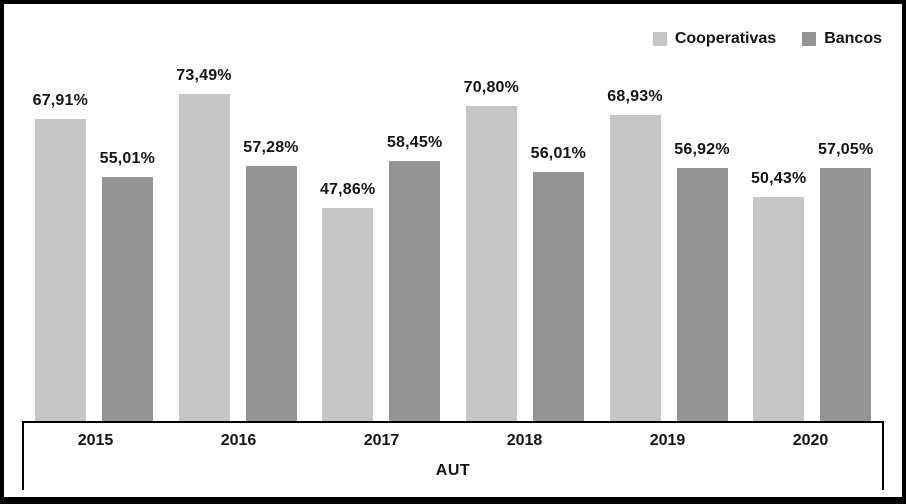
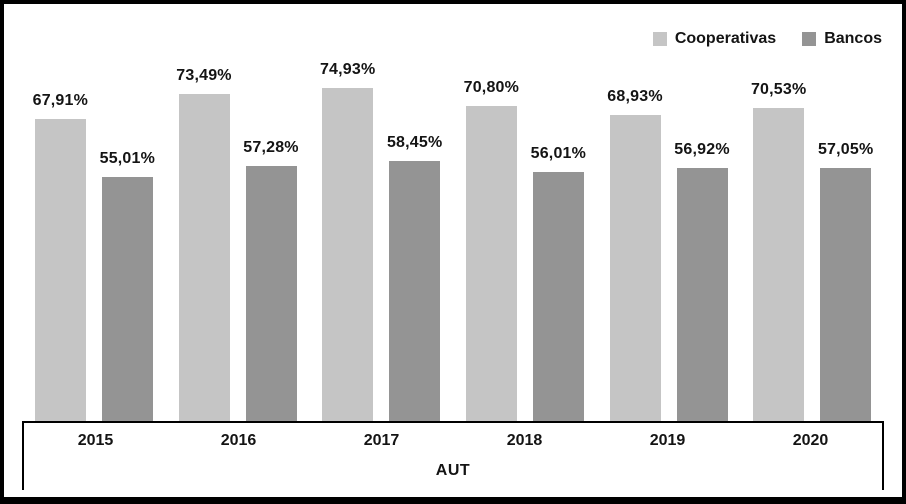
Cooperativas/2017: 47,86% -> 74,93%
Cooperativas/2020: 50,43% -> 70,53%
